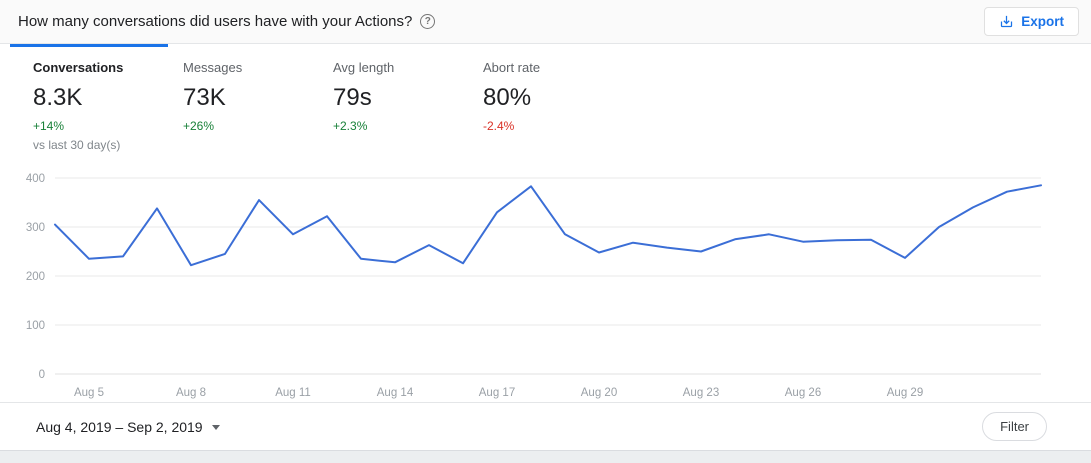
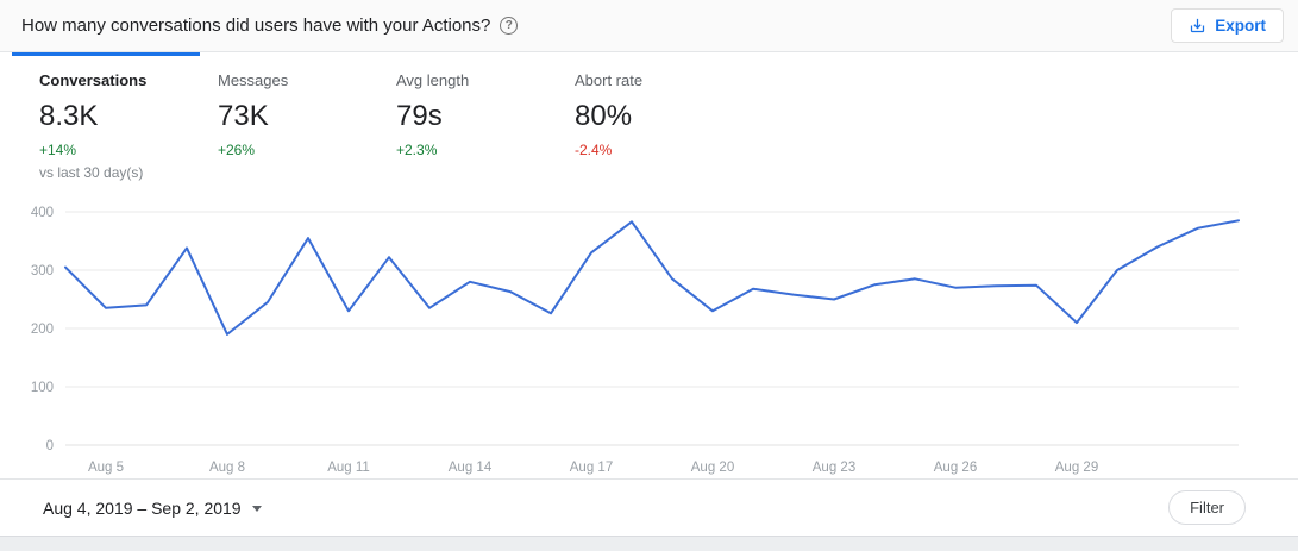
Aug 8: 220 -> 190
Aug 11: 280 -> 230
Aug 14: 230 -> 280
Aug 20: 250 -> 230
Aug 29: 240 -> 210
